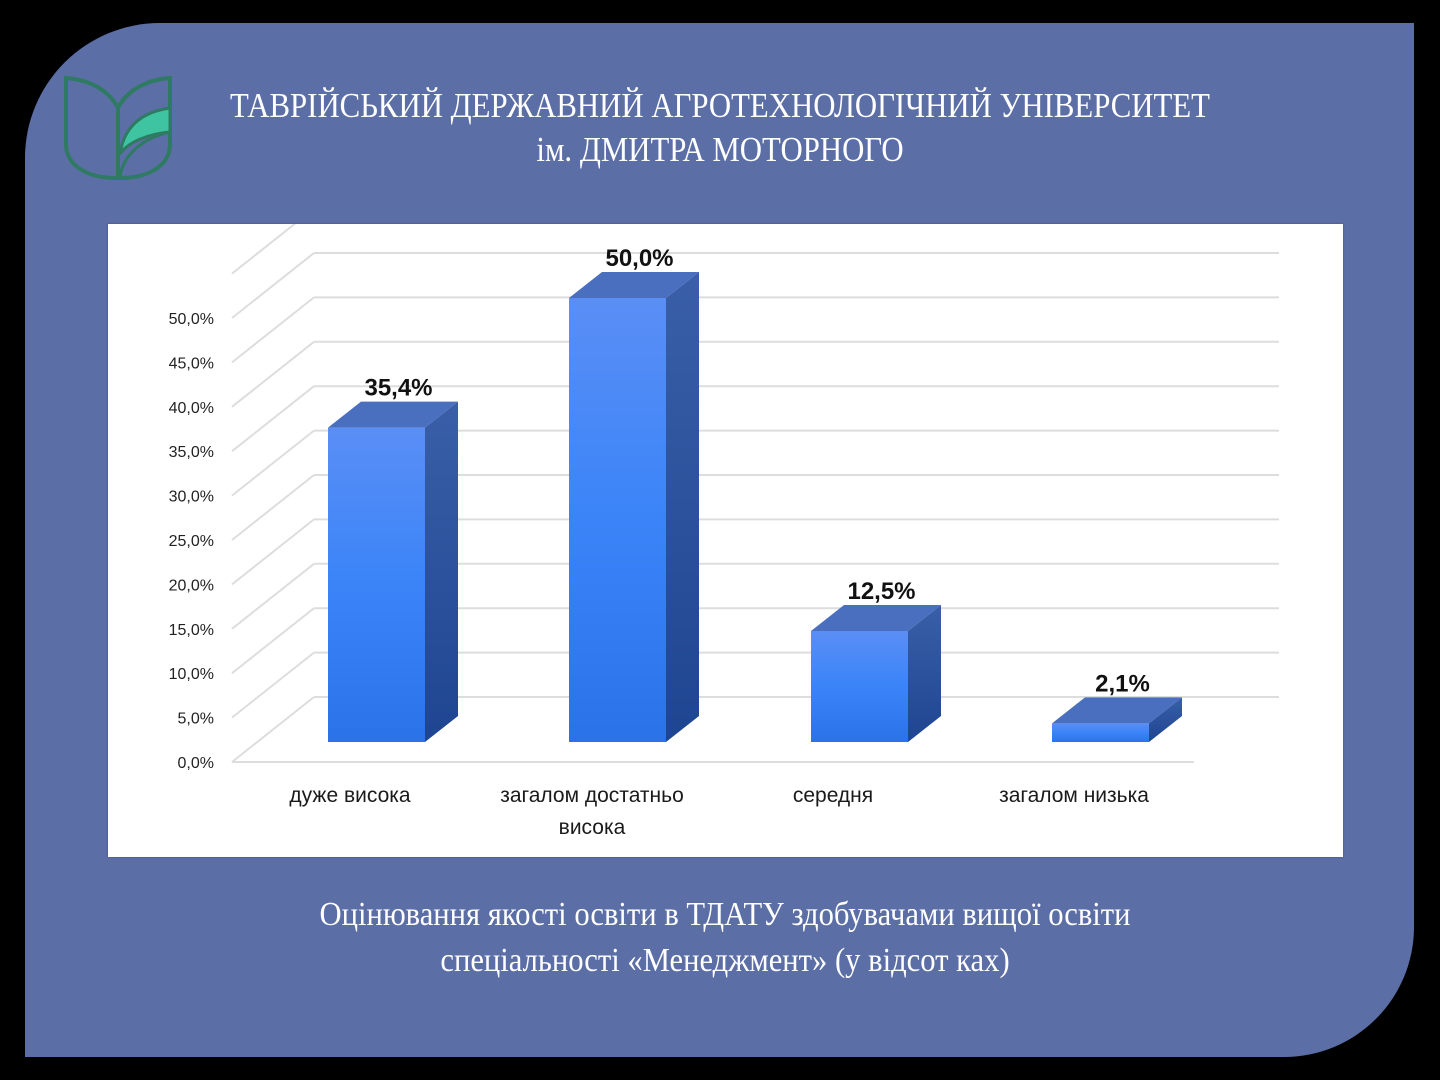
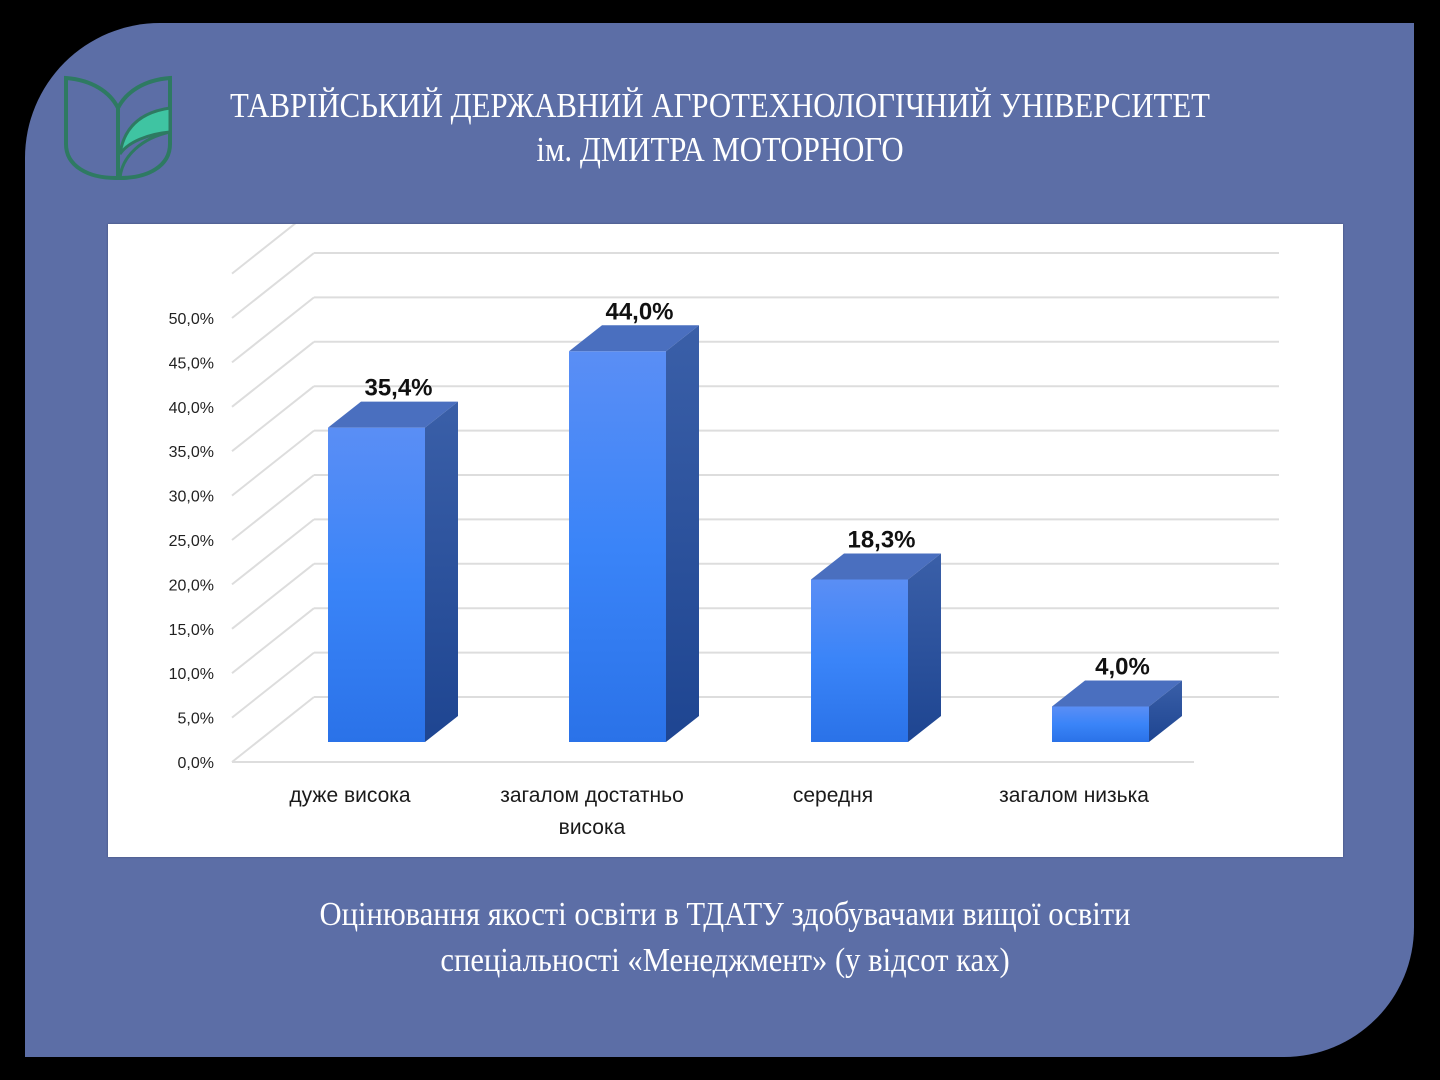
загалом достатньо висока: 50,0% -> 44,0%
середня: 12,5% -> 18,3%
загалом низька: 2,1% -> 4,0%
